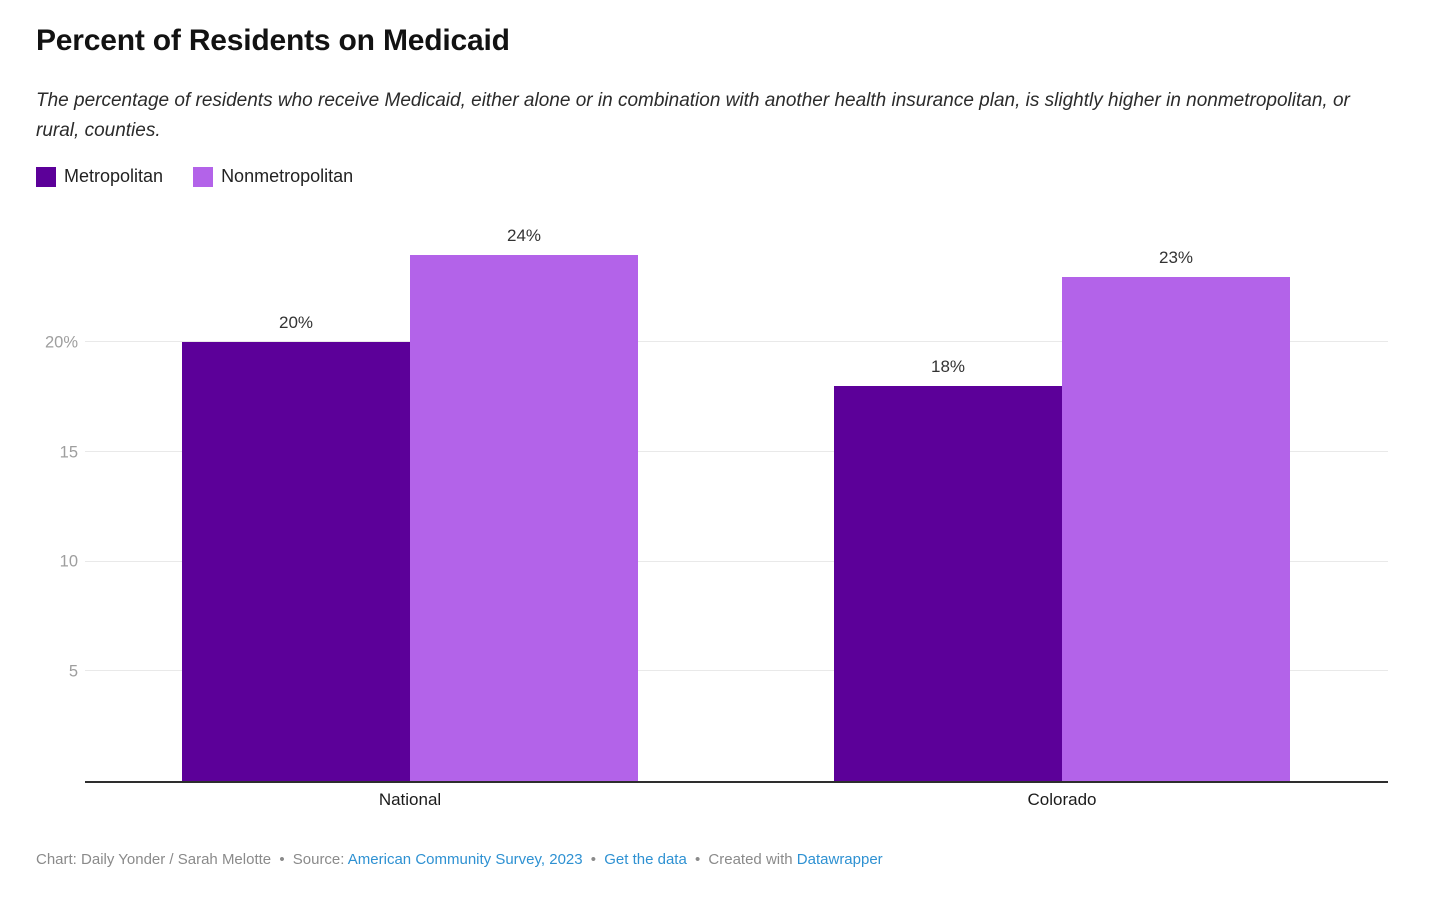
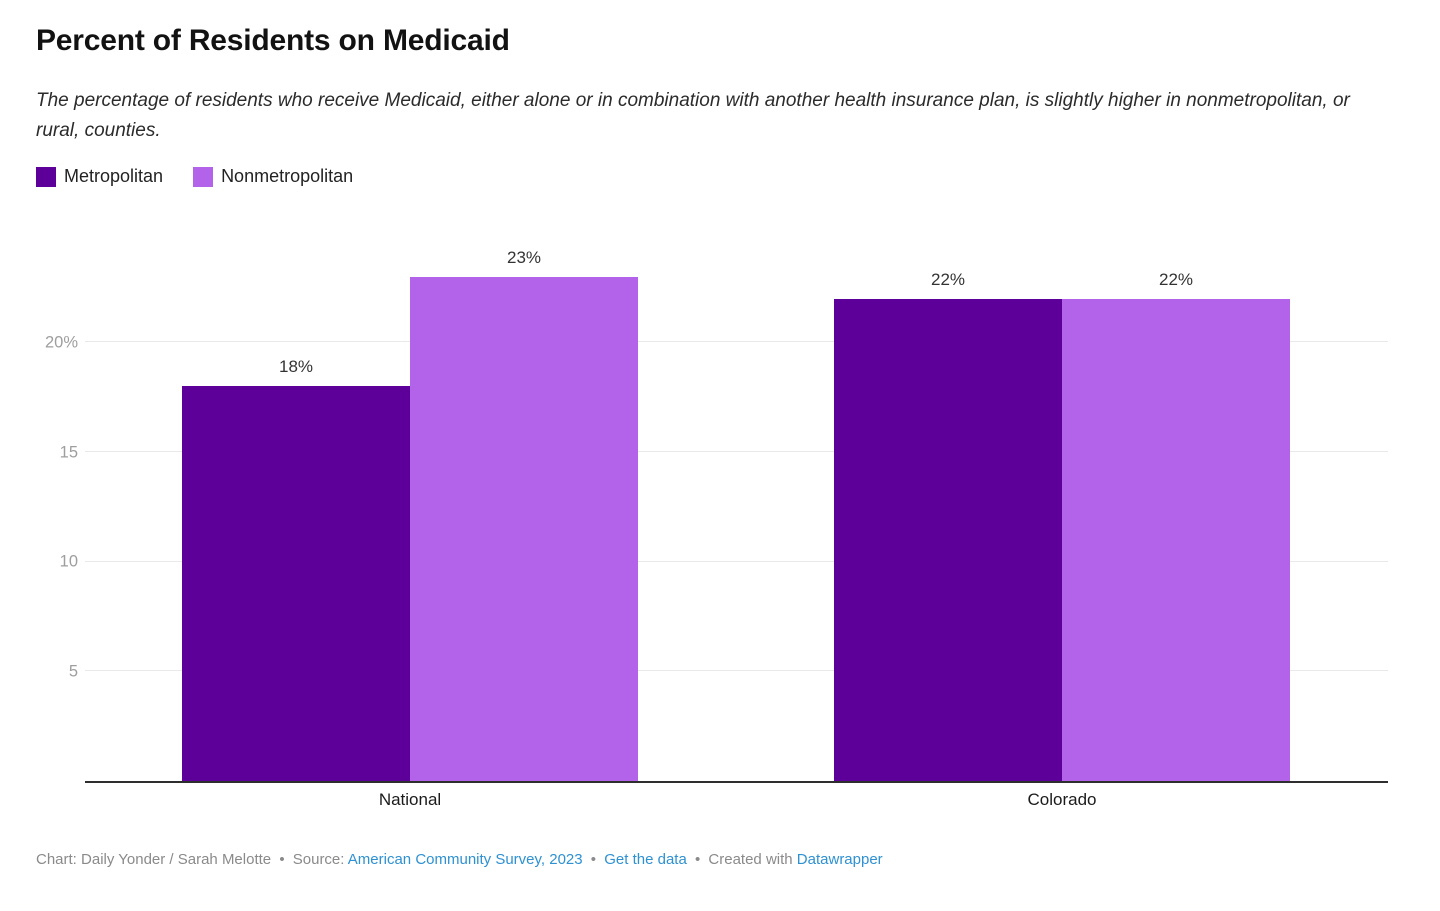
Metropolitan/National: 20% -> 18%
Nonmetropolitan/National: 24% -> 23%
Metropolitan/Colorado: 18% -> 22%
Nonmetropolitan/Colorado: 23% -> 22%
